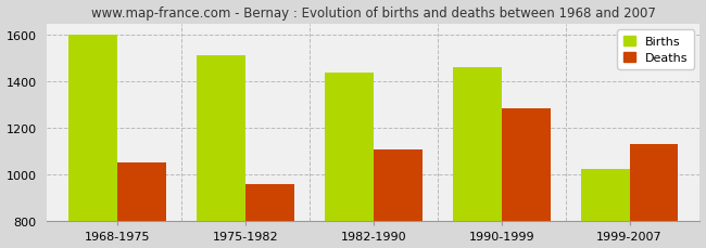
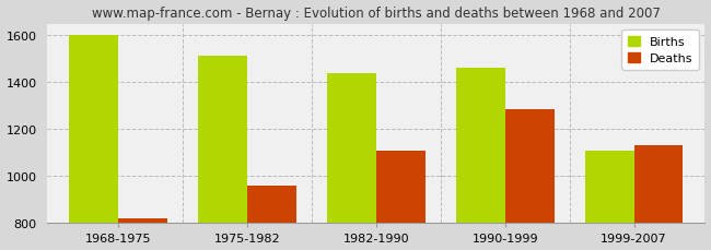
Deaths/1968-1975: 1055 -> 820
Births/1999-2007: 1025 -> 1110
